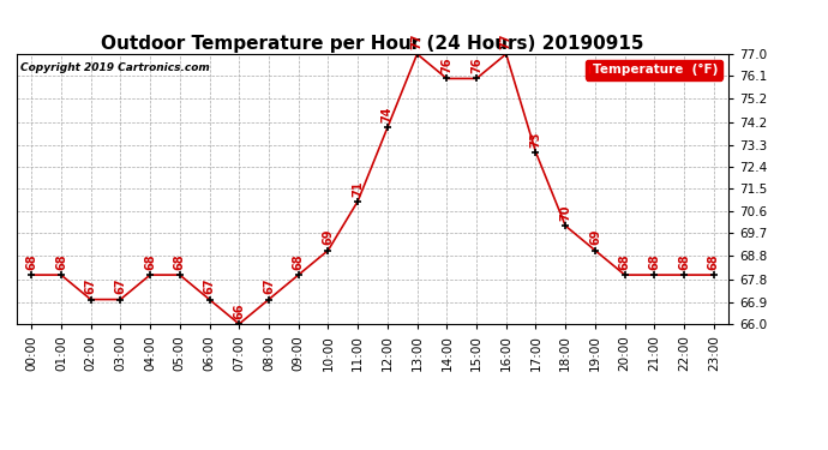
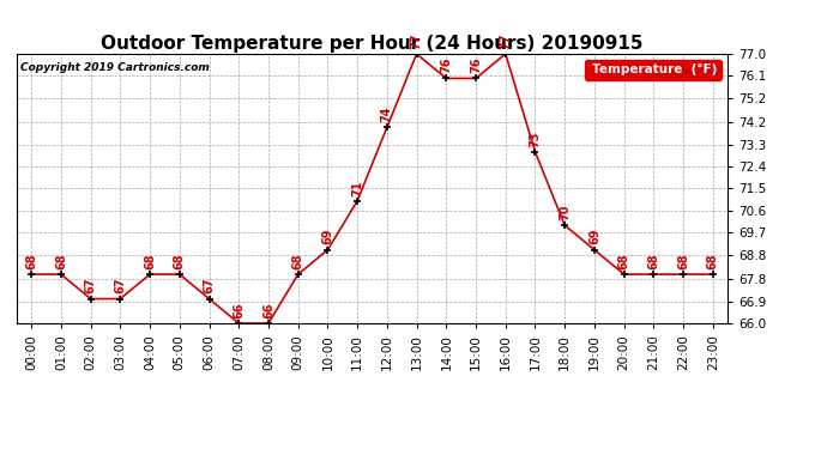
08:00: 67 -> 66
